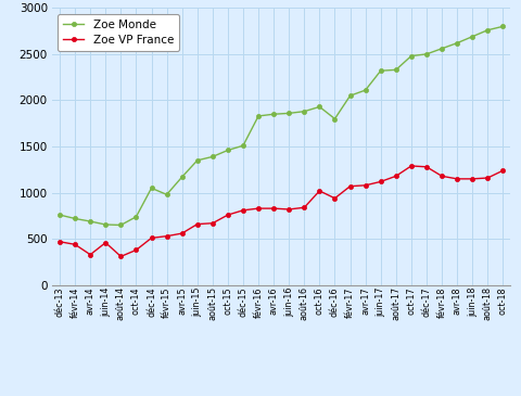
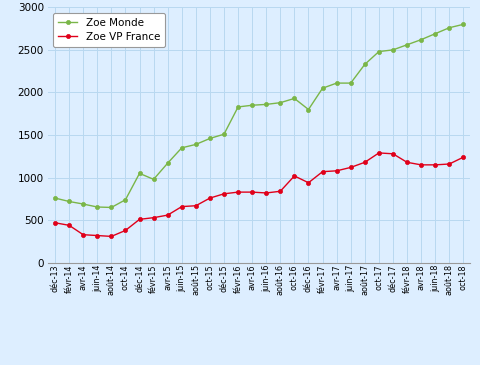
Zoe VP France/juin-14: 460 -> 320
Zoe Monde/juin-17: 2320 -> 2110
